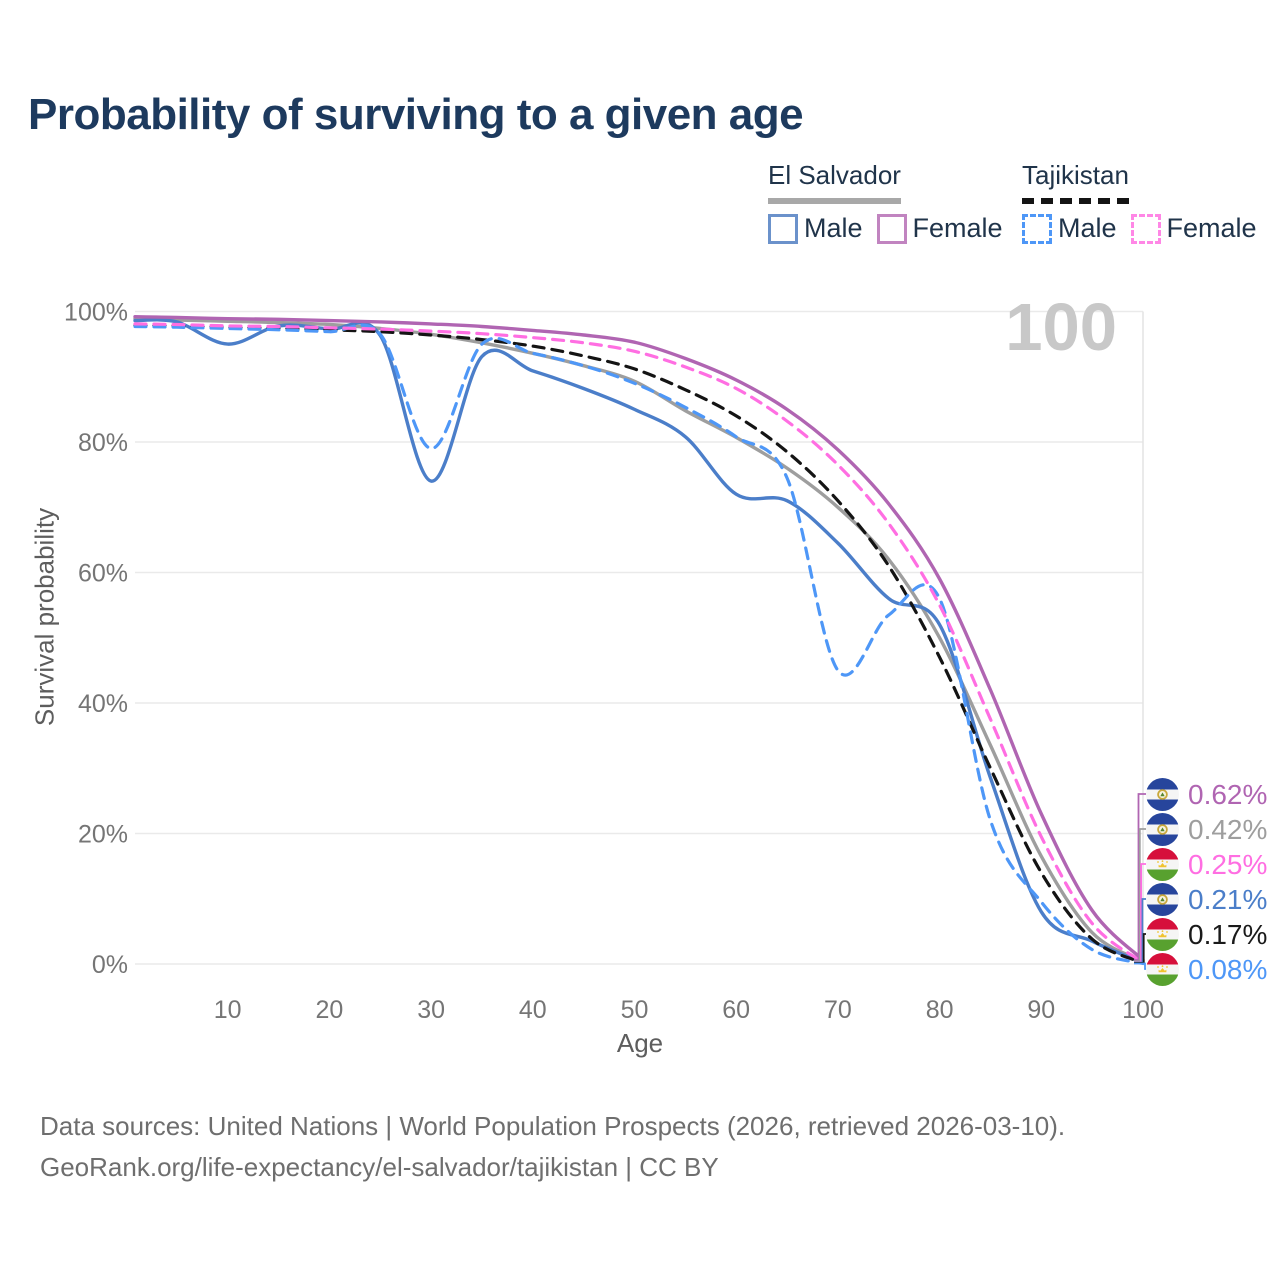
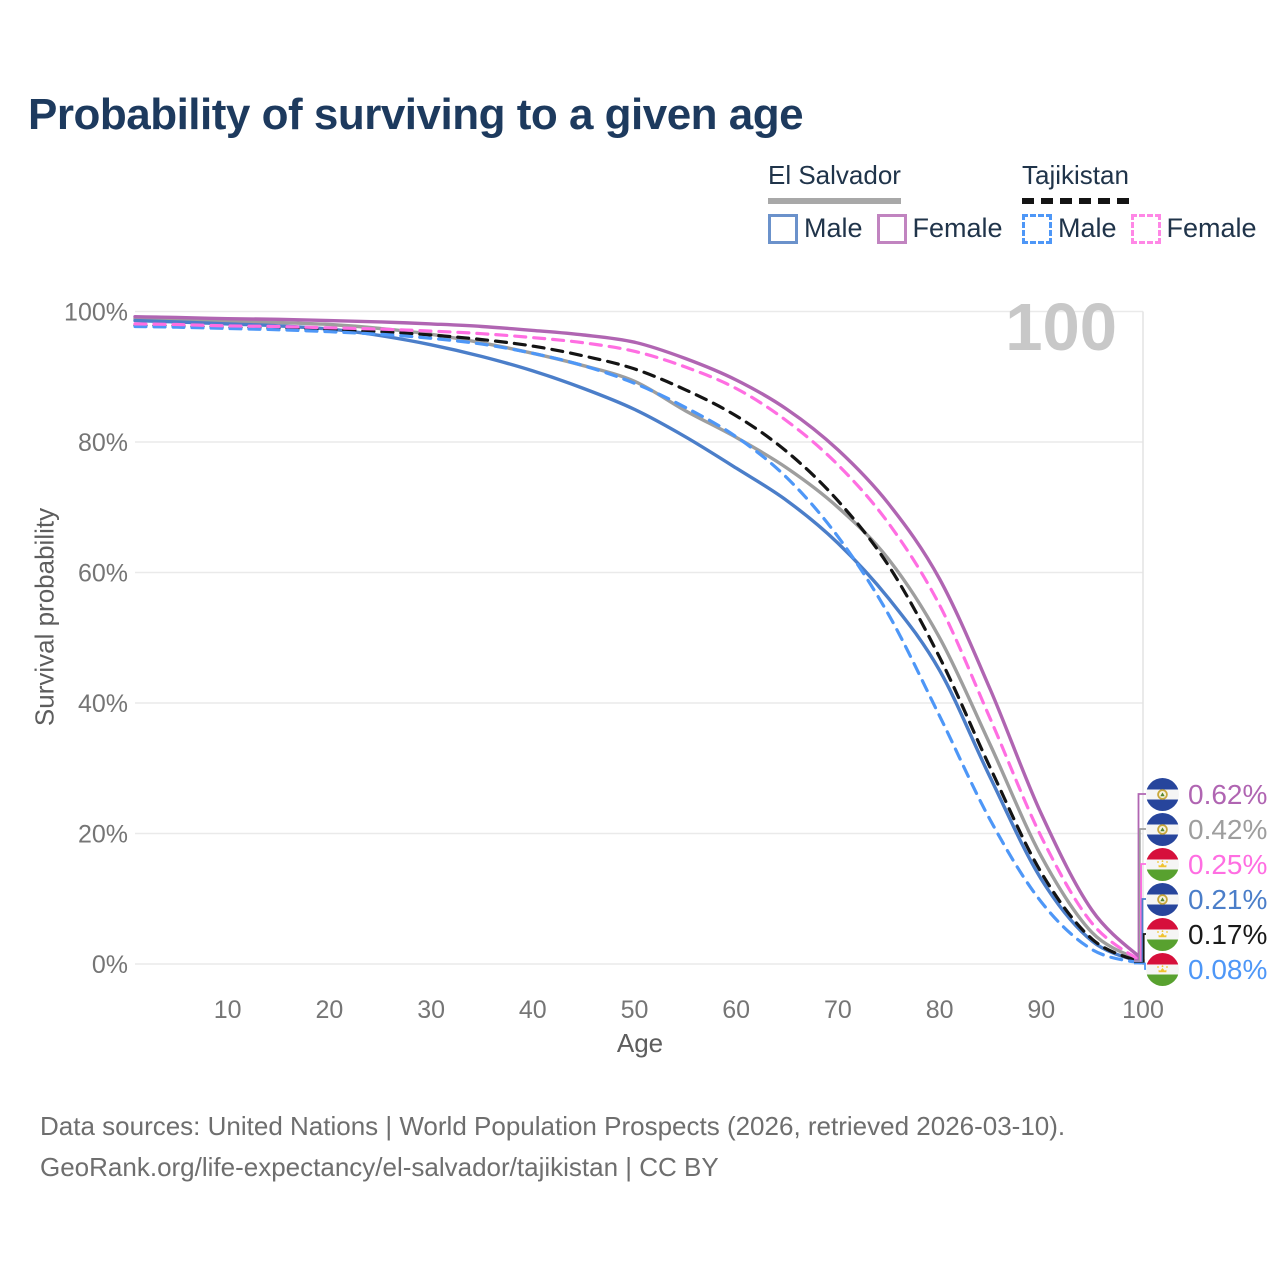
El Salvador Male/10: 95% -> 98%
El Salvador Male/30: 74% -> 95%
Tajikistan Male/30: 79% -> 96%
El Salvador Male/60: 72% -> 76%
Tajikistan Male/70: 45% -> 66%
El Salvador Male/80: 52% -> 45%
Tajikistan Male/80: 56% -> 38%
El Salvador Male/90: 8% -> 13%
